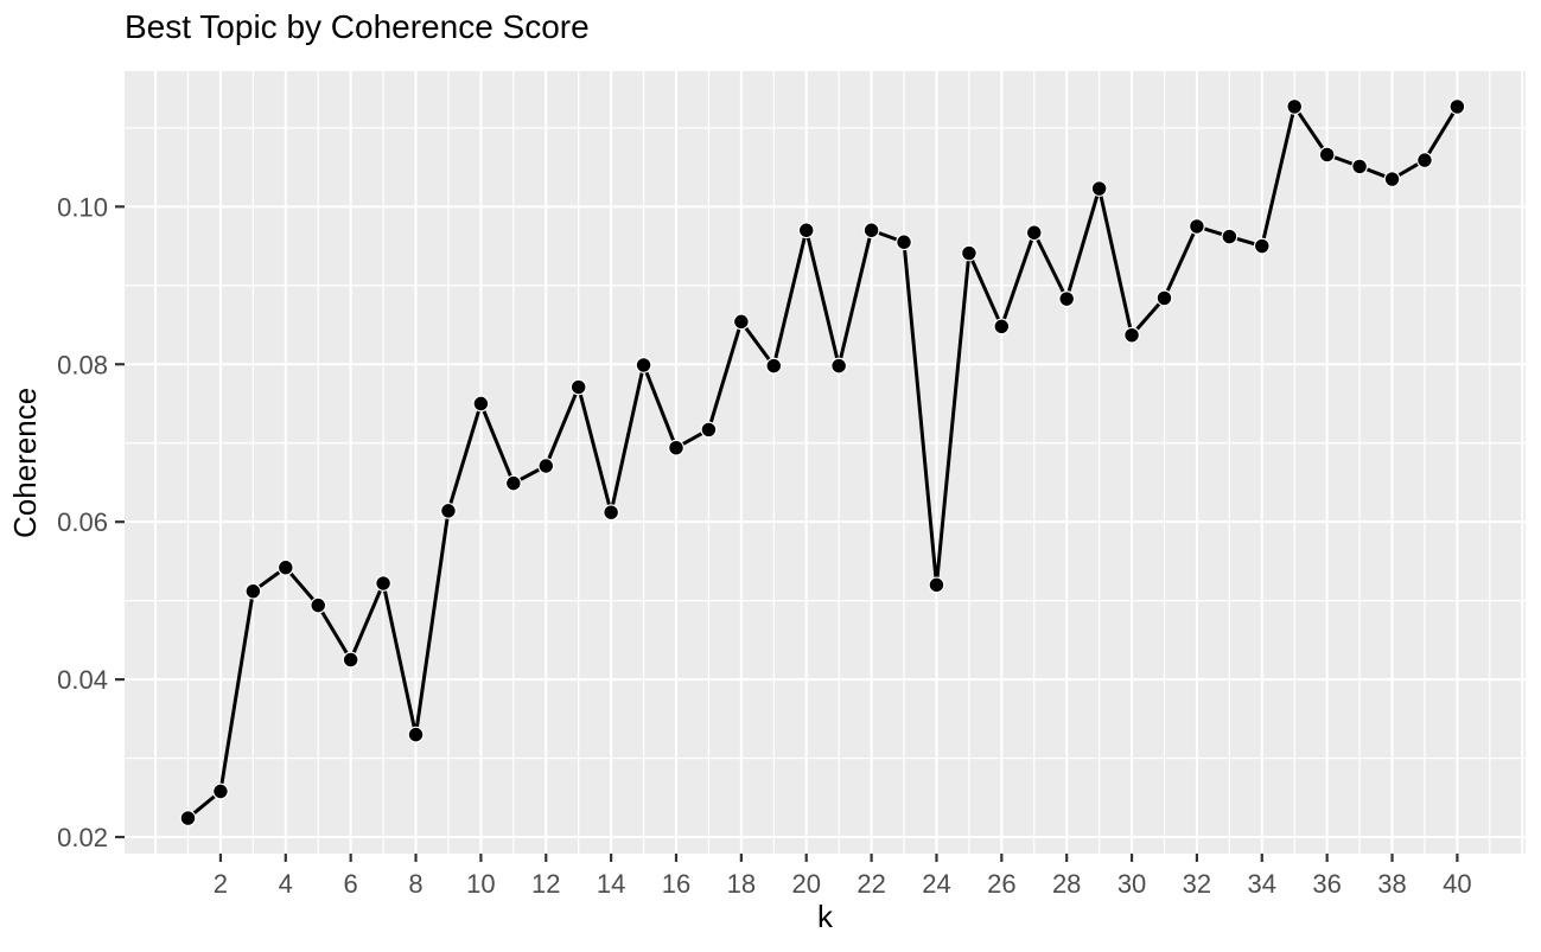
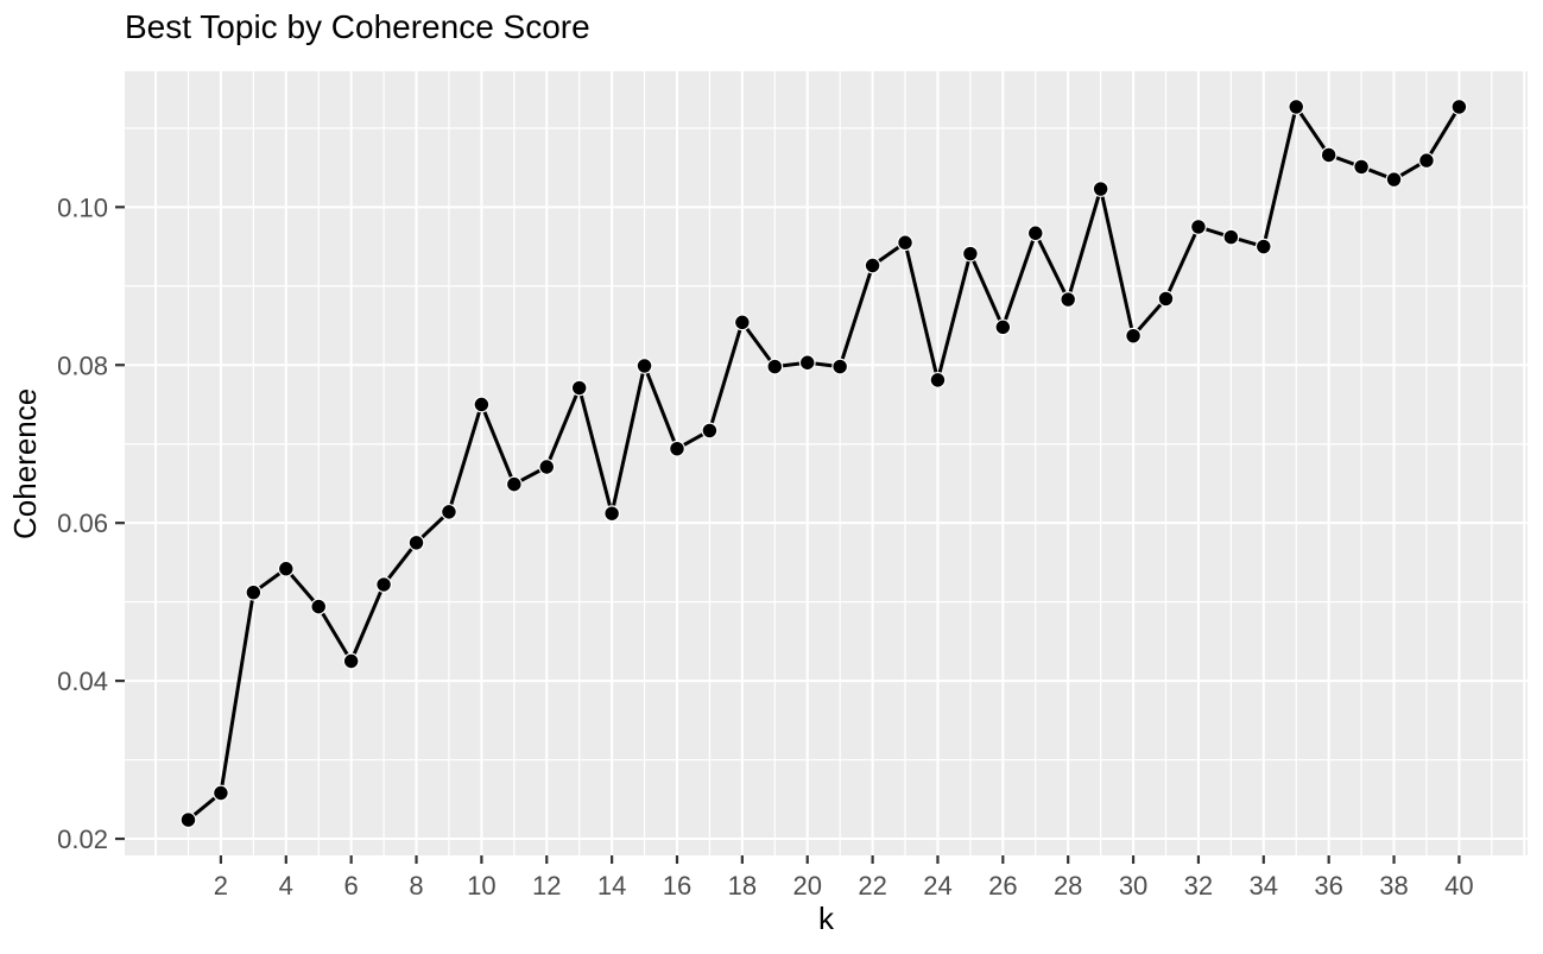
8: 0.033 -> 0.058
20: 0.097 -> 0.080
22: 0.097 -> 0.093
24: 0.052 -> 0.078
